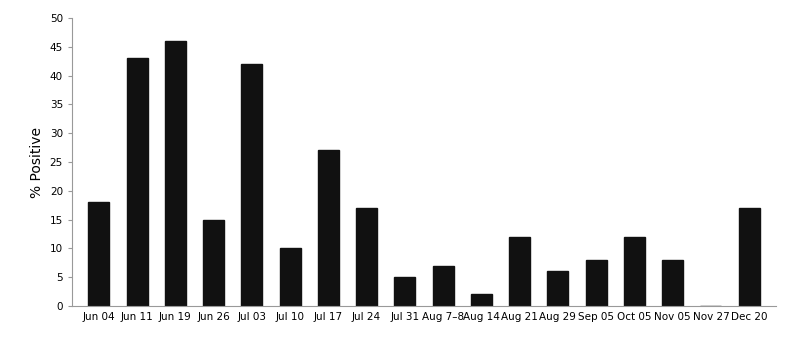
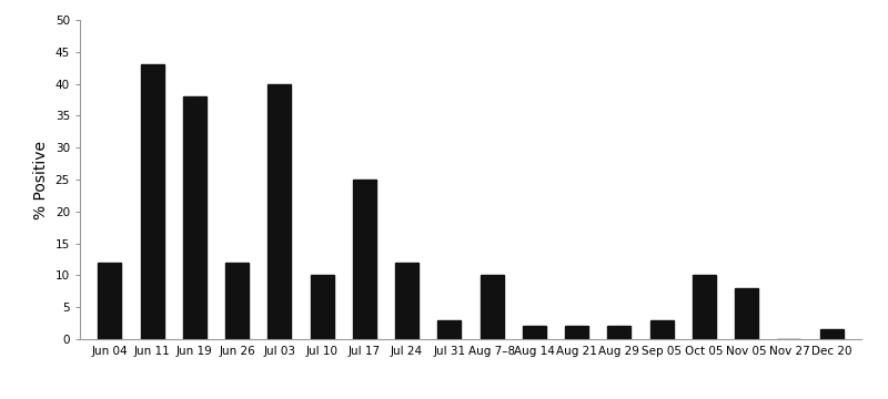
Jun 04: 18.0 -> 12.0
Jun 19: 46.0 -> 38.0
Jun 26: 15.0 -> 12.0
Jul 03: 42.0 -> 40.0
Jul 17: 27.0 -> 25.0
Jul 24: 17.0 -> 12.0
Jul 31: 5.0 -> 3.0
Aug 7–8: 7.0 -> 10.0
Aug 21: 12.0 -> 2.0
Aug 29: 6.0 -> 2.0
Sep 05: 8.0 -> 3.0
Oct 05: 12.0 -> 10.0
Dec 20: 17.0 -> 1.5
